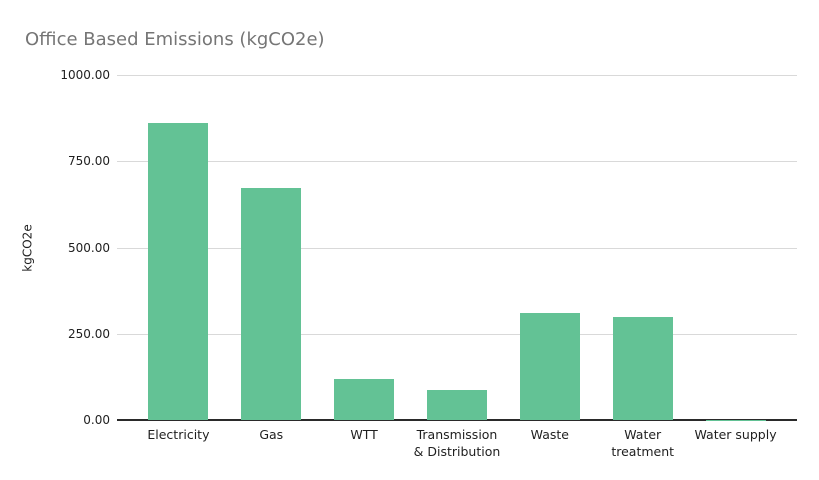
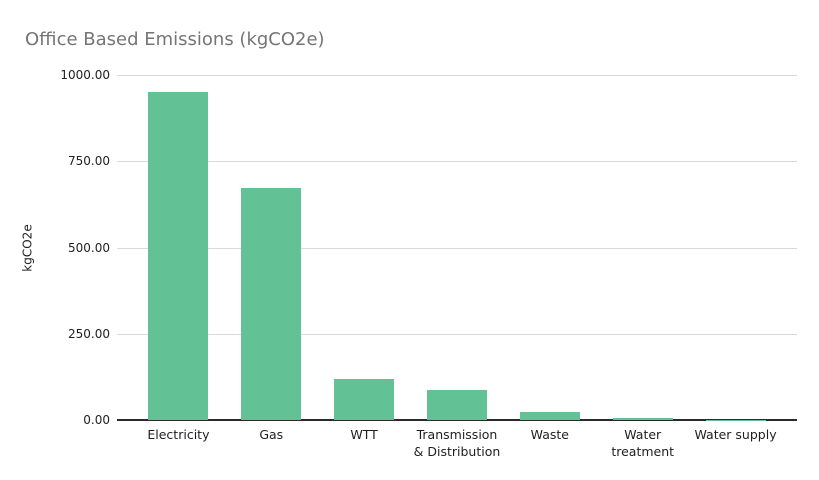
Electricity: 860 -> 950
Waste: 310 -> 20
Water treatment: 300 -> 10
